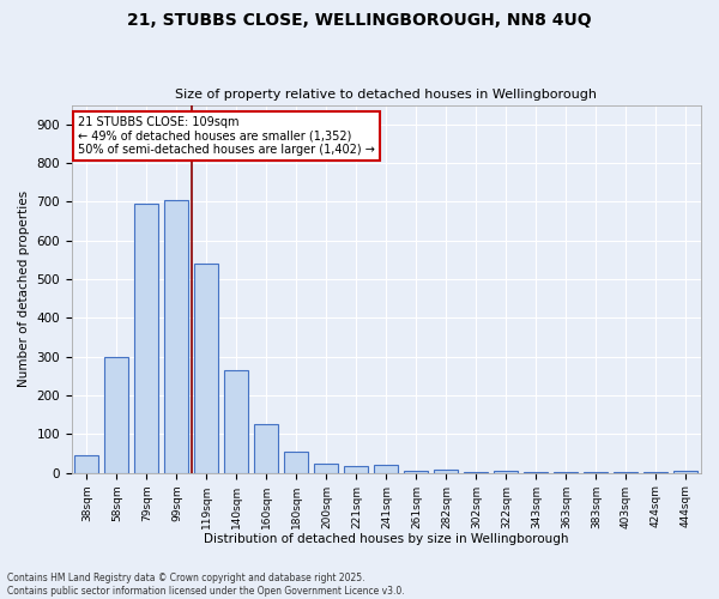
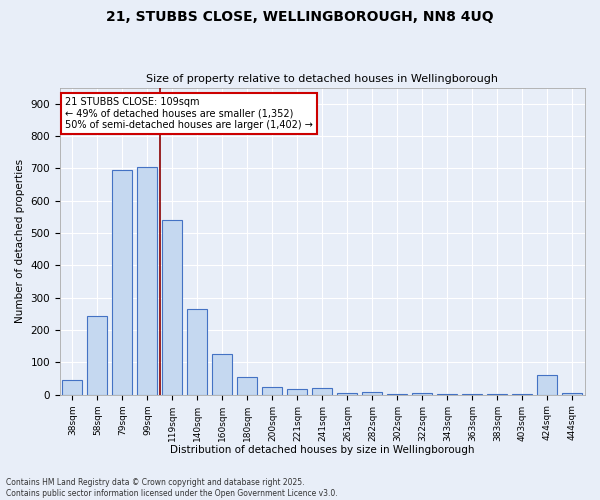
58sqm: 300 -> 245
424sqm: 2 -> 60
